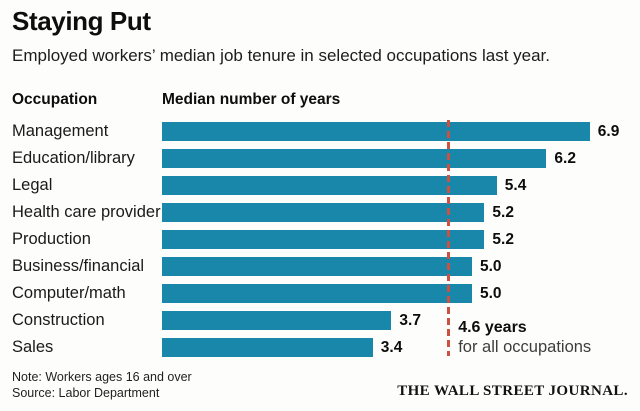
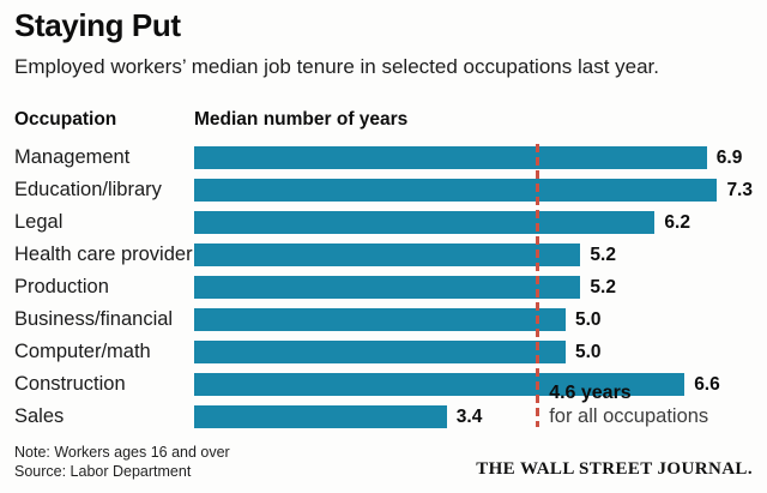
Education/library: 6.2 -> 7.3
Legal: 5.4 -> 6.2
Construction: 3.7 -> 6.6
